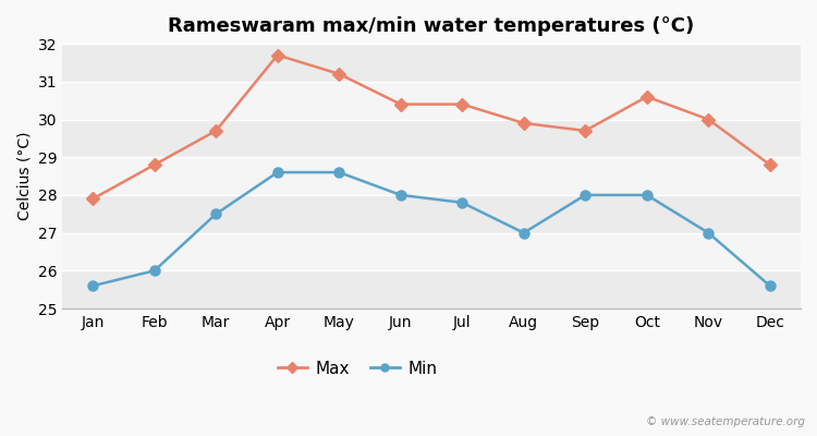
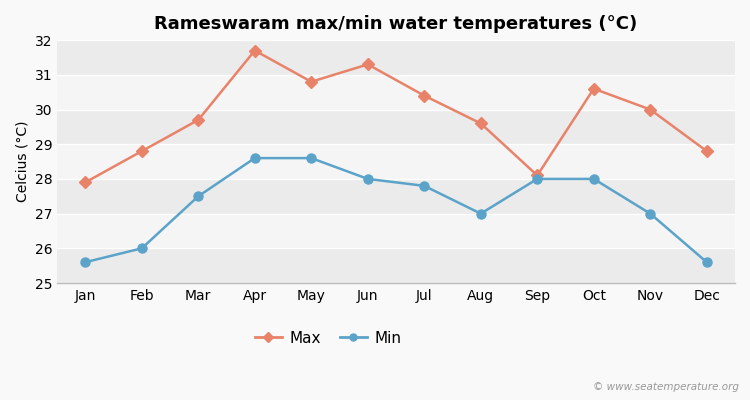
Max/May: 31.2 -> 30.8
Max/Jun: 30.4 -> 31.3
Max/Aug: 29.9 -> 29.6
Max/Sep: 29.7 -> 28.1
